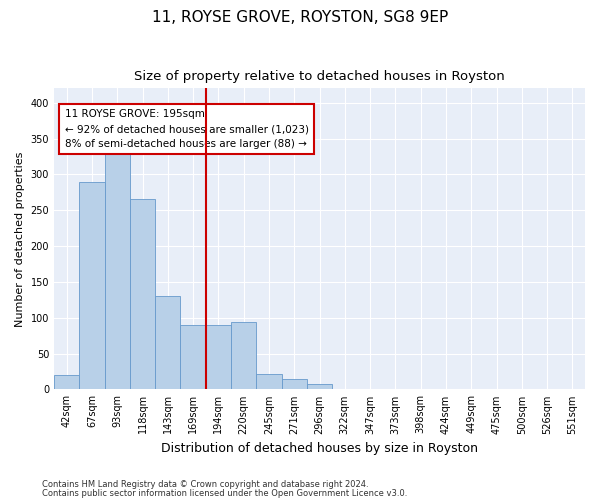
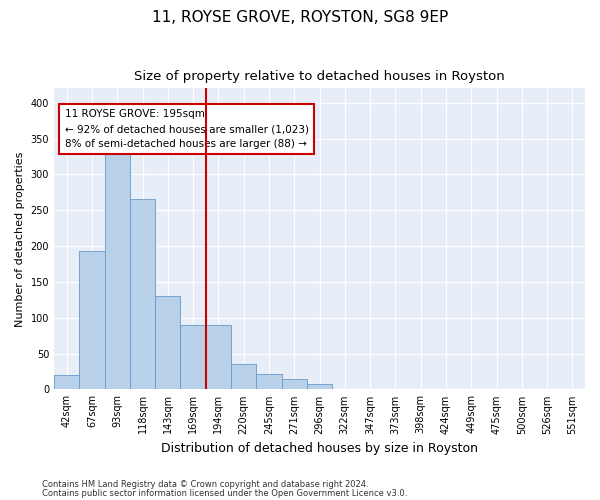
67sqm: 290 -> 193
220sqm: 94 -> 36
